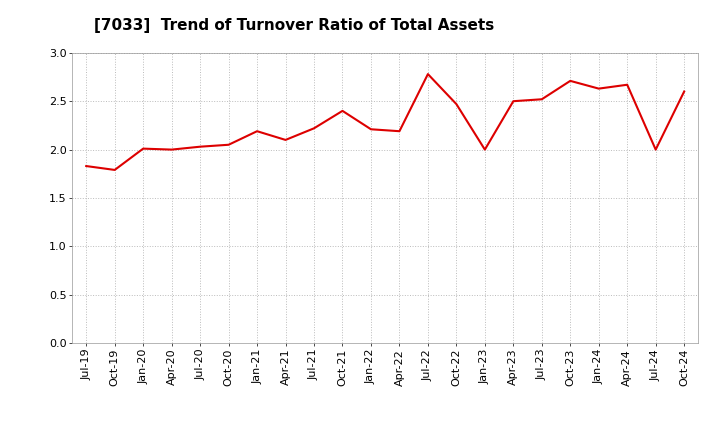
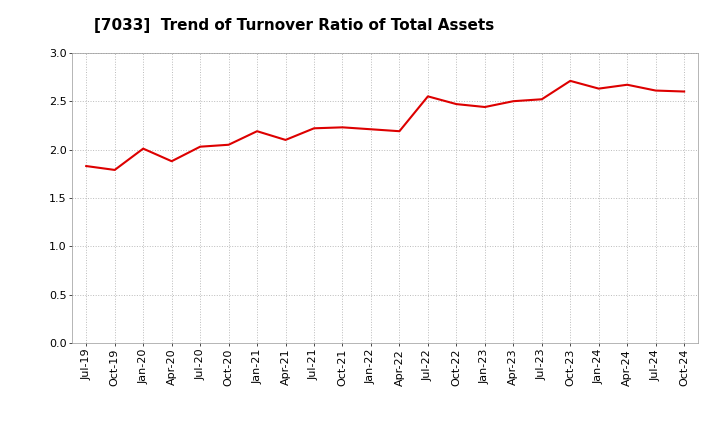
Apr-20: 2.00 -> 1.88
Oct-21: 2.40 -> 2.23
Jul-22: 2.78 -> 2.55
Jan-23: 2.00 -> 2.44
Jul-24: 2.00 -> 2.61
